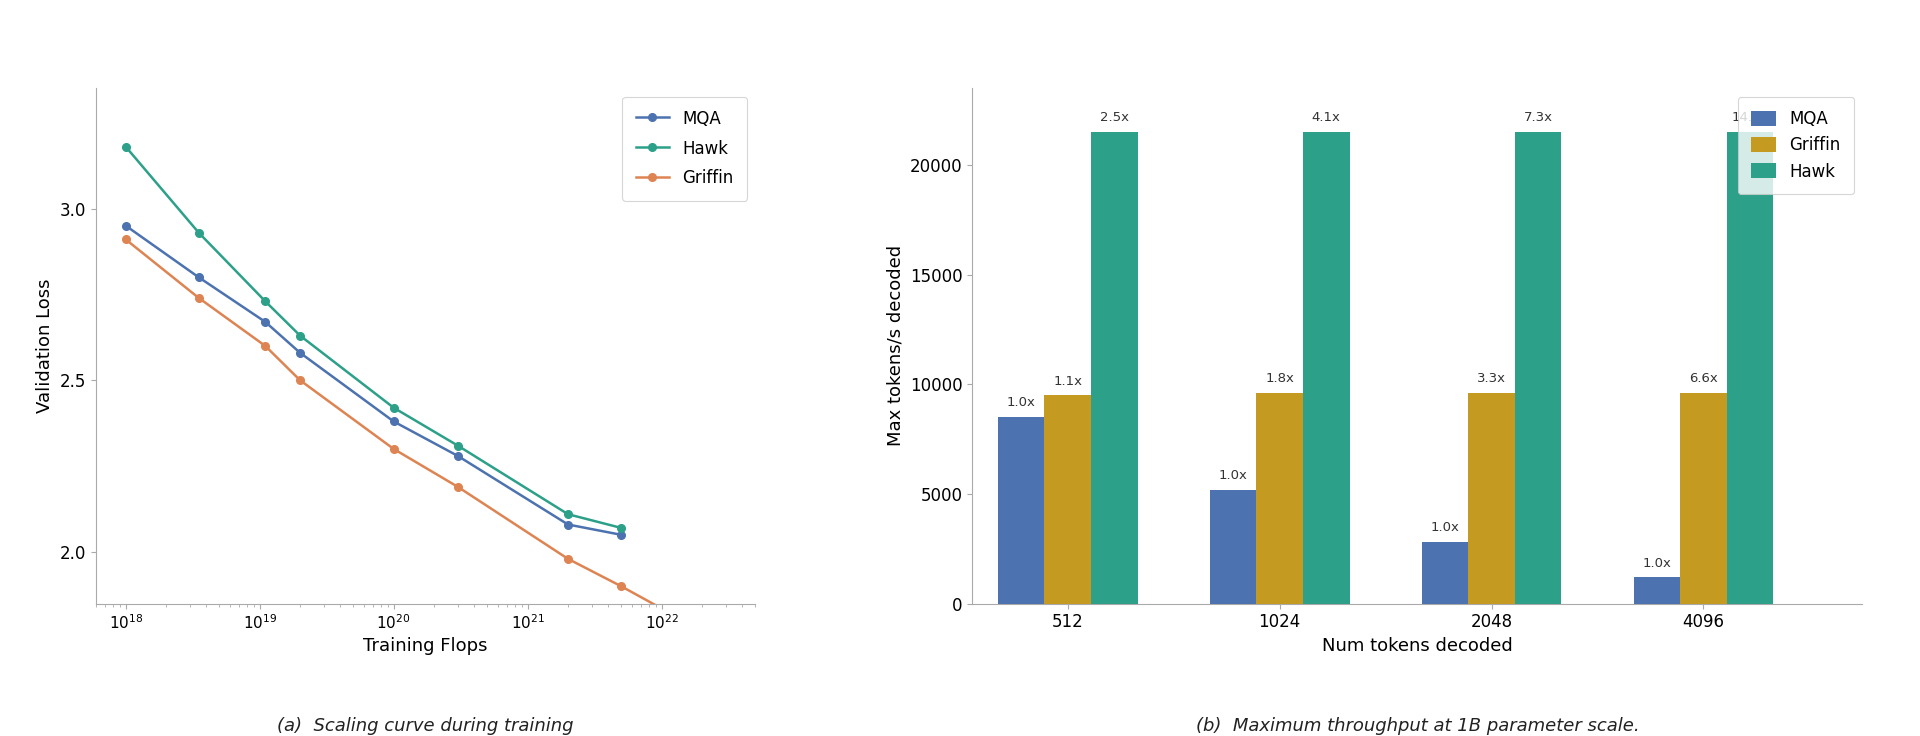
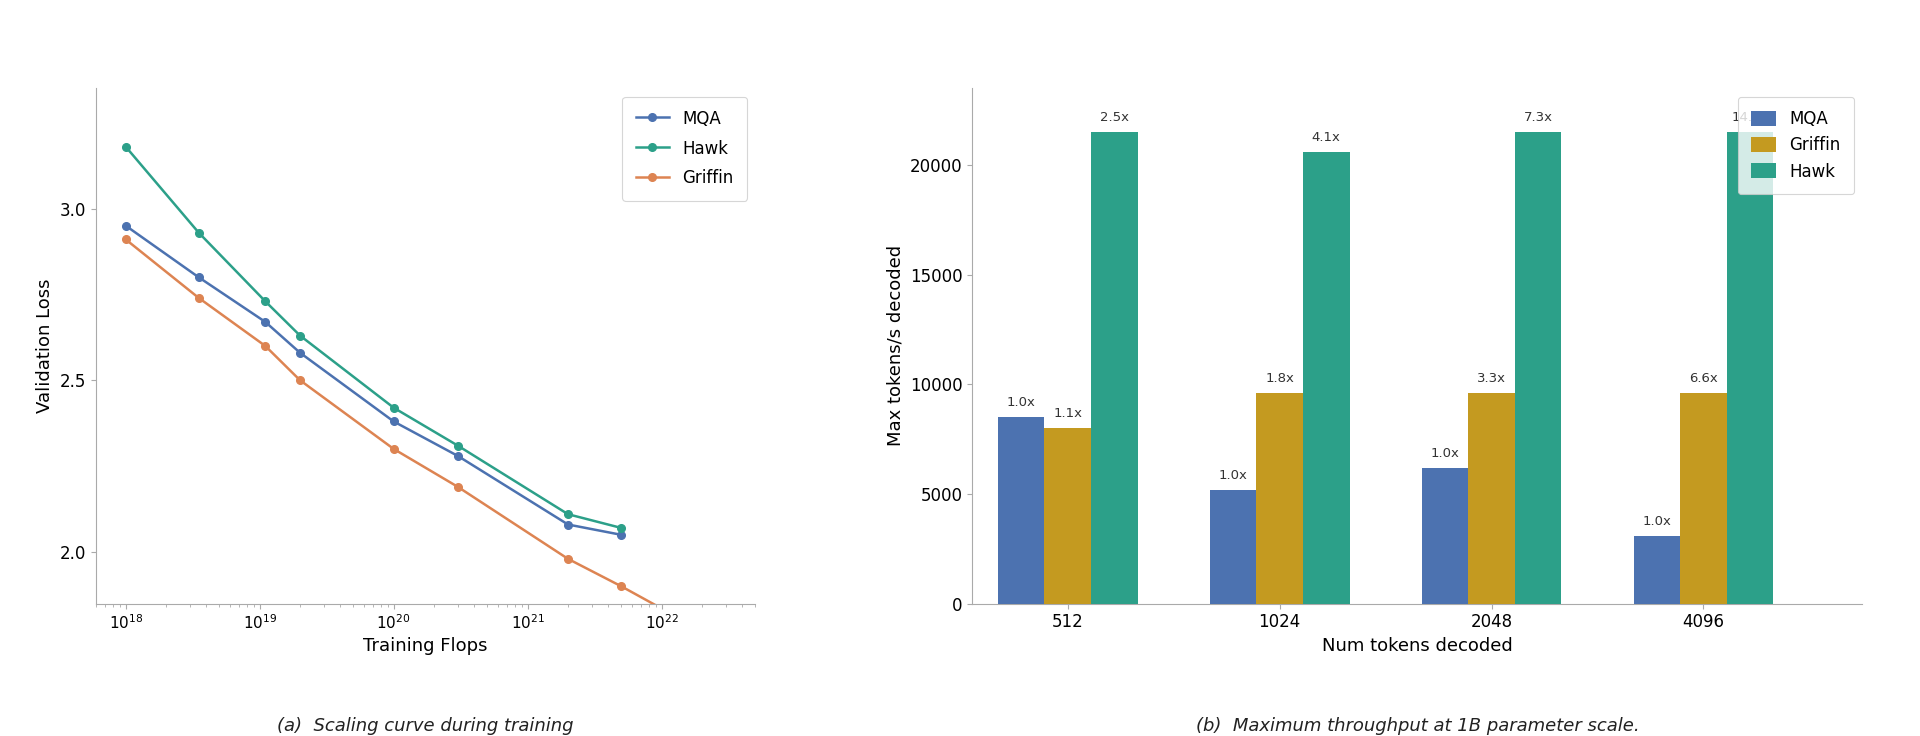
Griffin/512: 9500 -> 8000
Hawk/1024: 21500 -> 20600
MQA/2048: 2800 -> 6200
MQA/4096: 1200 -> 3100
